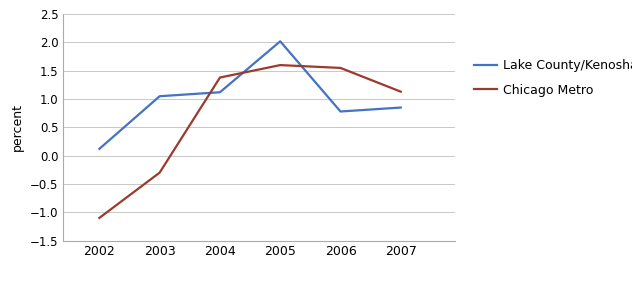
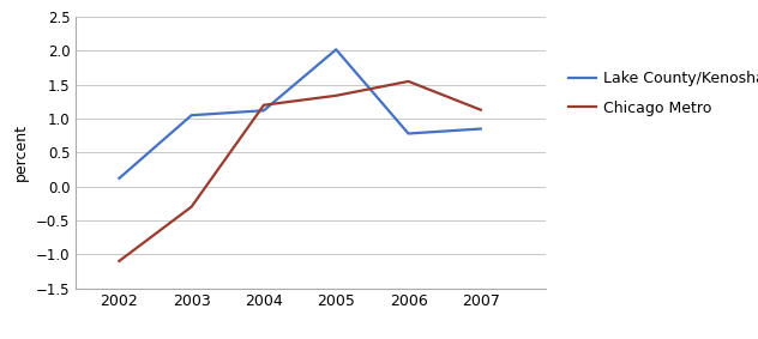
Chicago Metro/2004: 1.38 -> 1.20
Chicago Metro/2005: 1.60 -> 1.34
